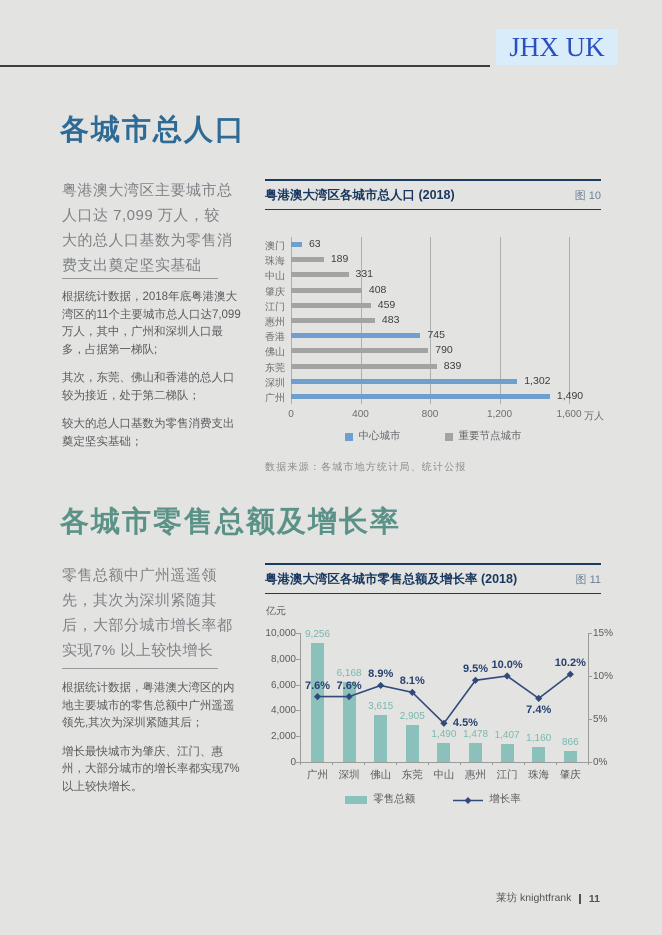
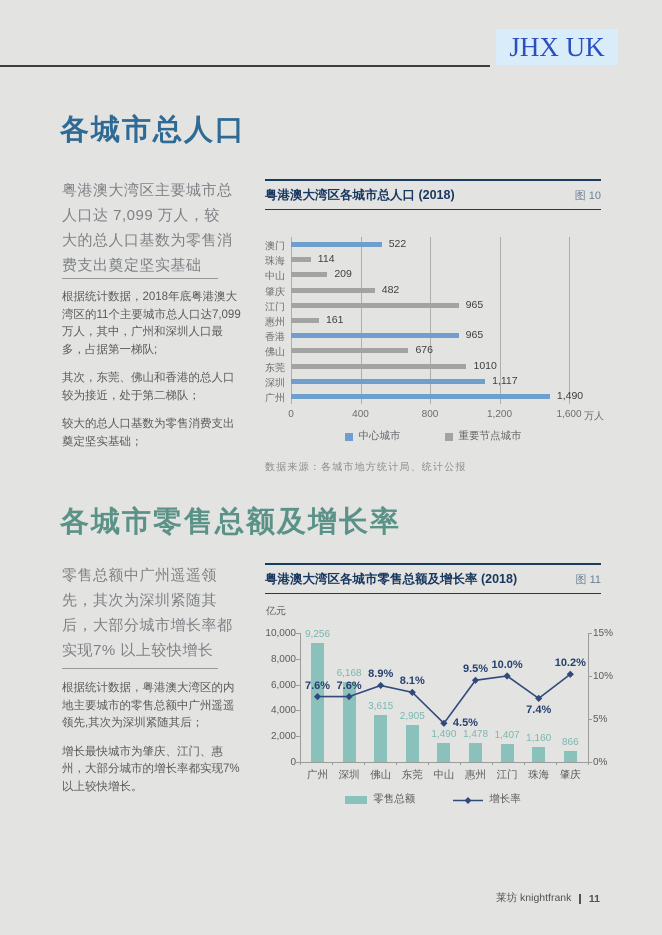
粤港澳大湾区各城市总人口 (2018)/澳门: 63 -> 522
粤港澳大湾区各城市总人口 (2018)/珠海: 189 -> 114
粤港澳大湾区各城市总人口 (2018)/中山: 331 -> 209
粤港澳大湾区各城市总人口 (2018)/肇庆: 408 -> 482
粤港澳大湾区各城市总人口 (2018)/江门: 459 -> 965
粤港澳大湾区各城市总人口 (2018)/惠州: 483 -> 161
粤港澳大湾区各城市总人口 (2018)/香港: 745 -> 965
粤港澳大湾区各城市总人口 (2018)/佛山: 790 -> 676
粤港澳大湾区各城市总人口 (2018)/东莞: 839 -> 1010
粤港澳大湾区各城市总人口 (2018)/深圳: 1,302 -> 1,117
